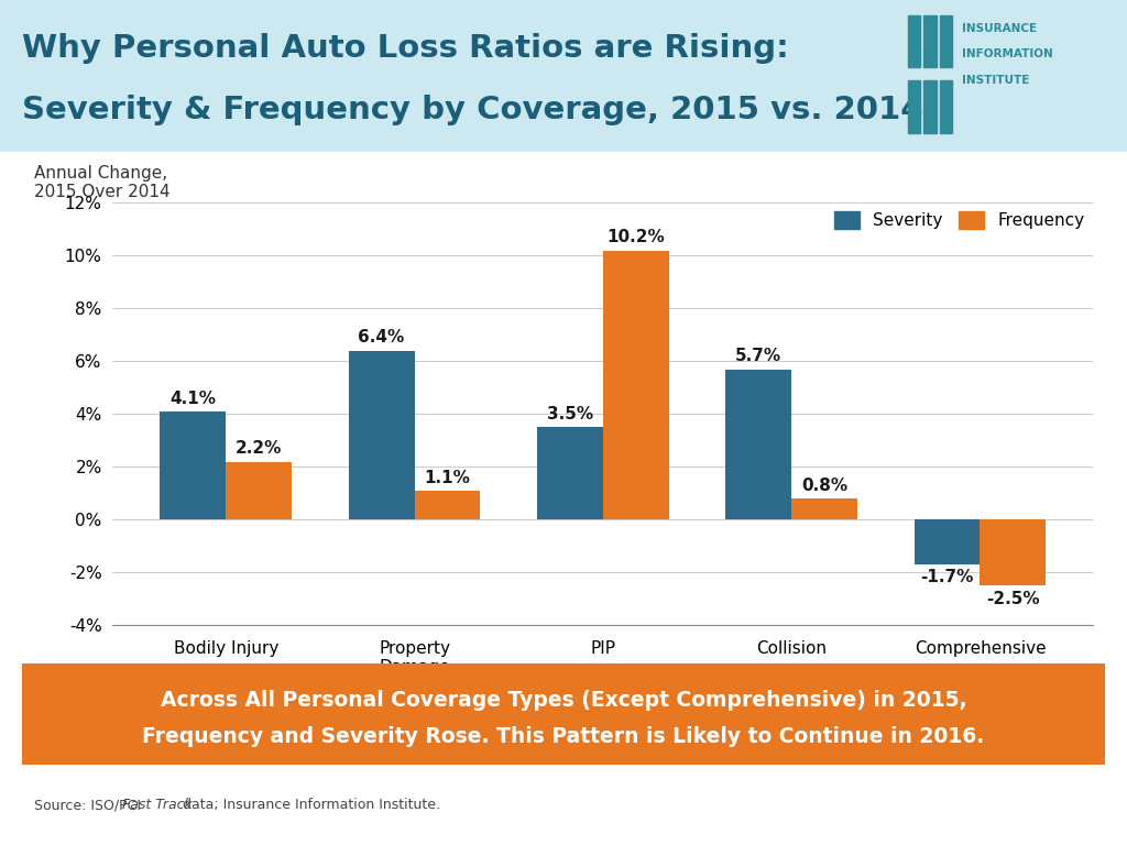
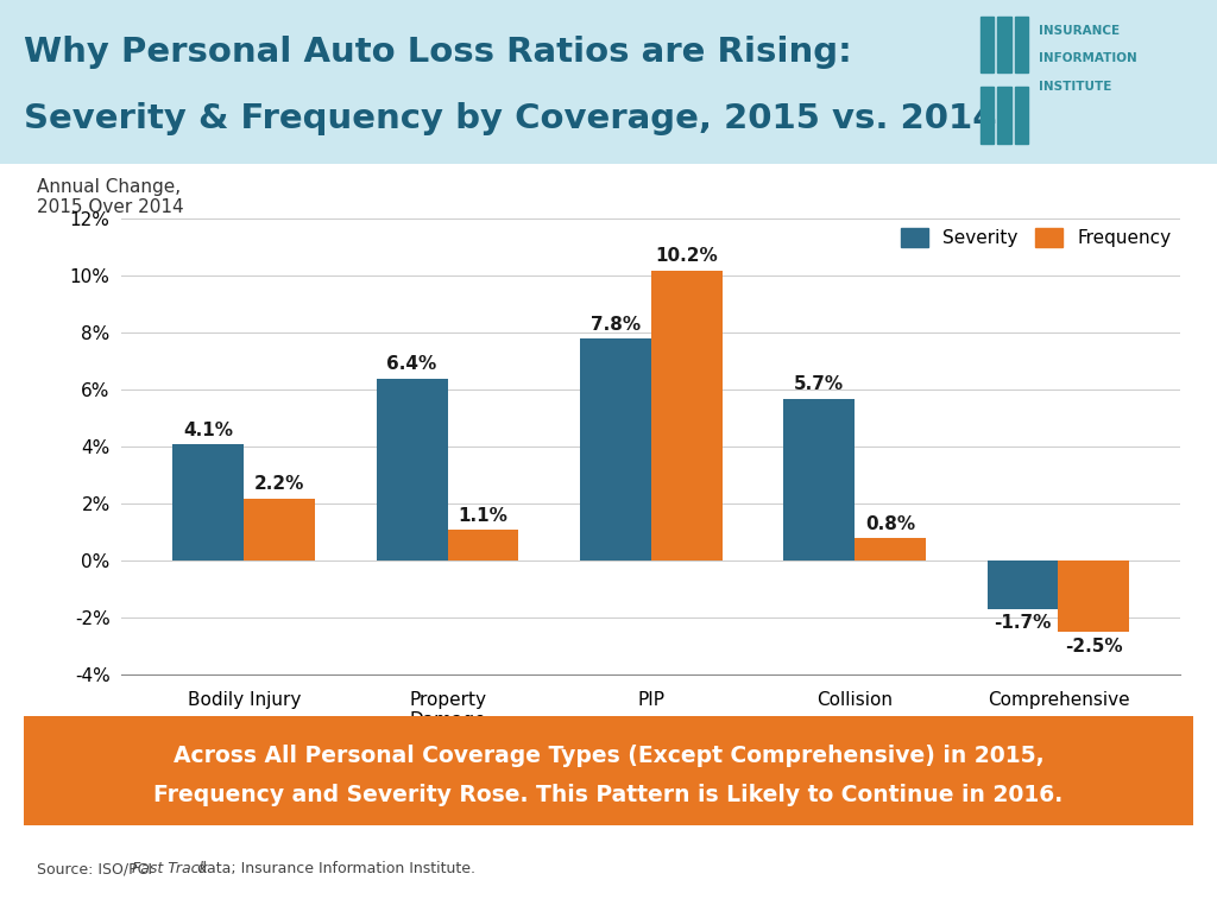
Severity/PIP: 3.5% -> 7.8%
